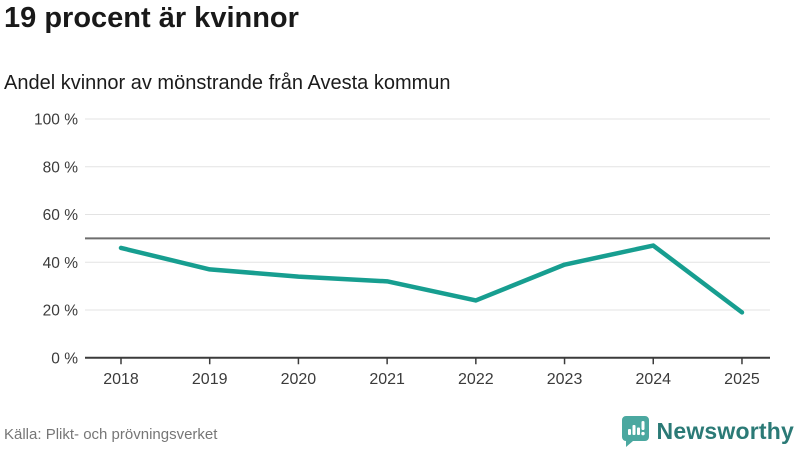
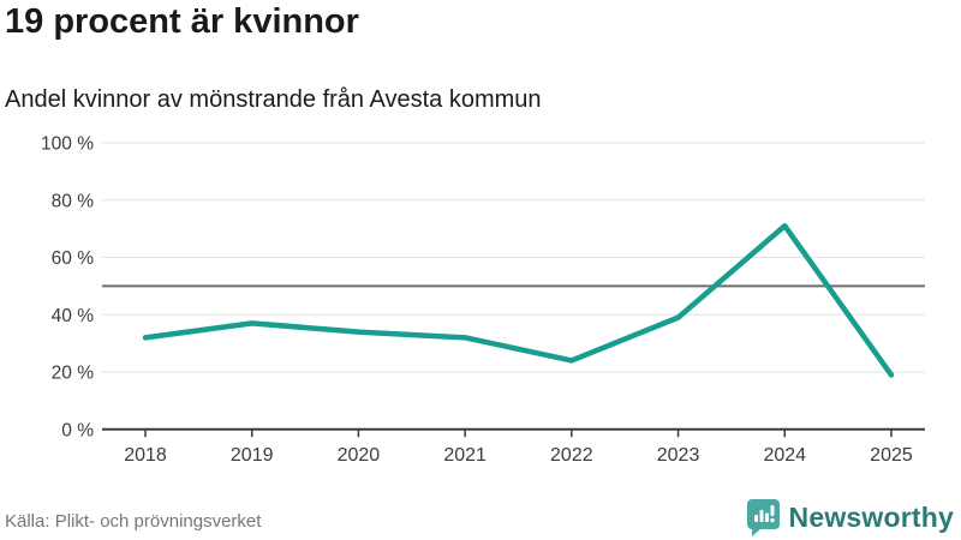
2018: 46% -> 32%
2024: 47% -> 71%
